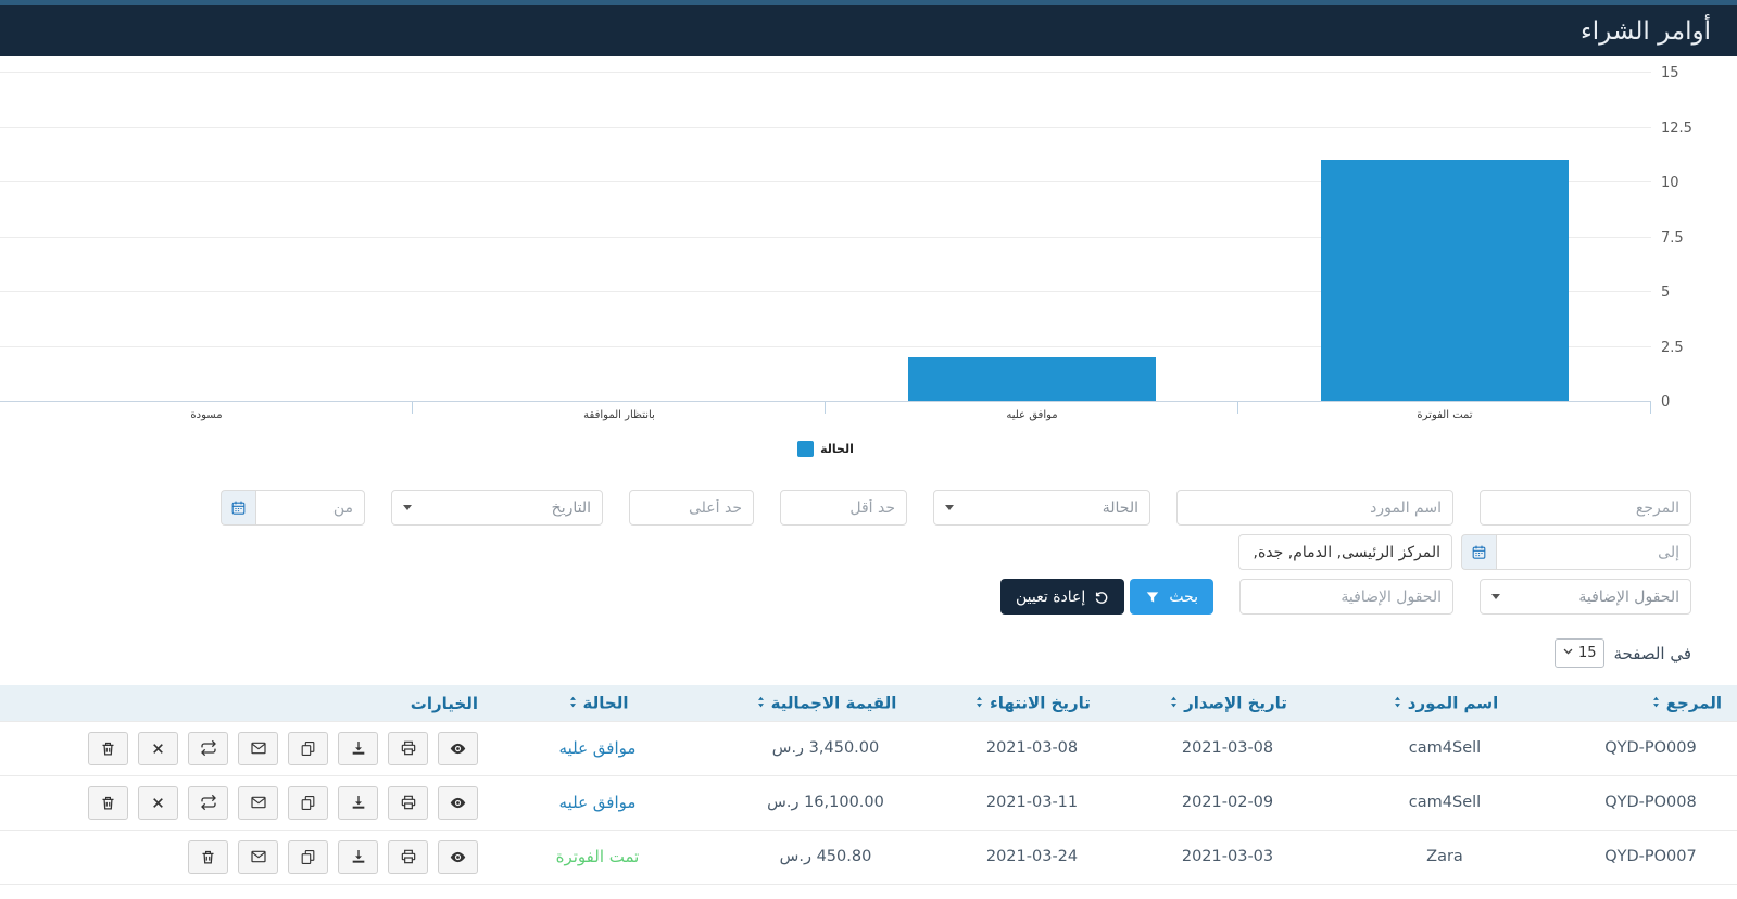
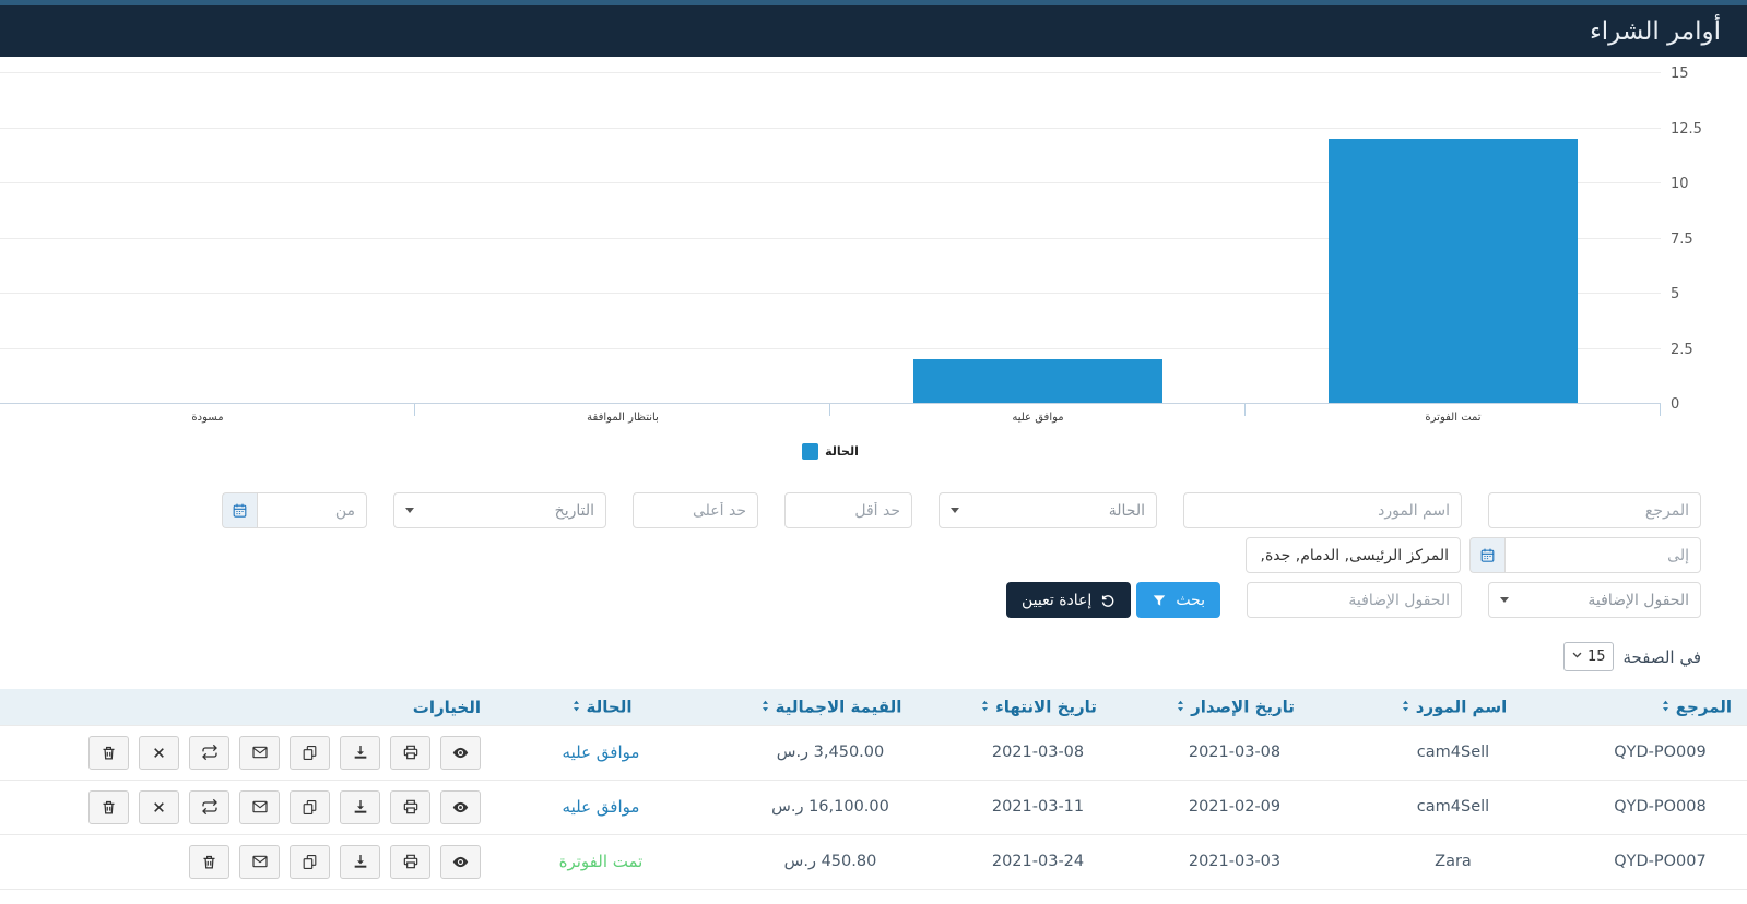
تمت الفوترة: 11 -> 12
